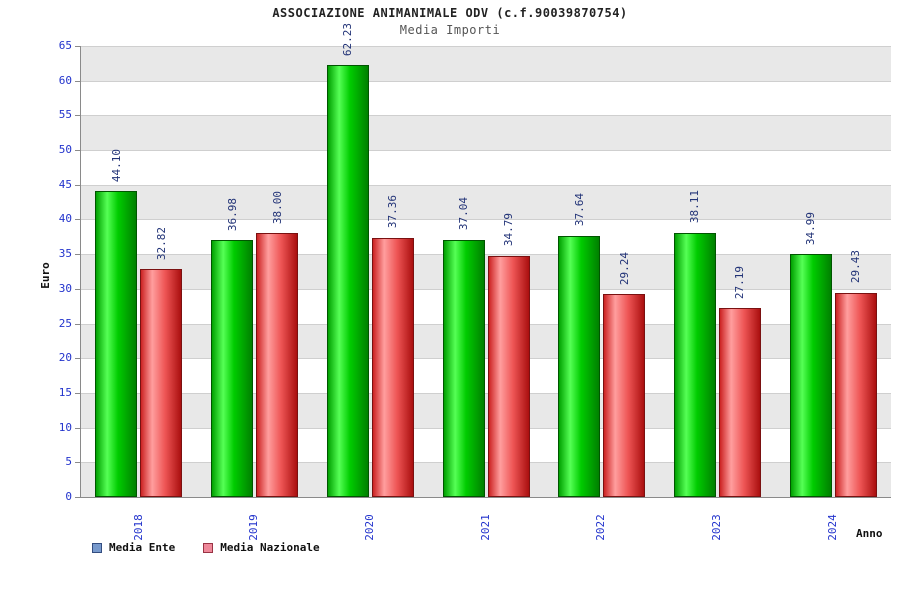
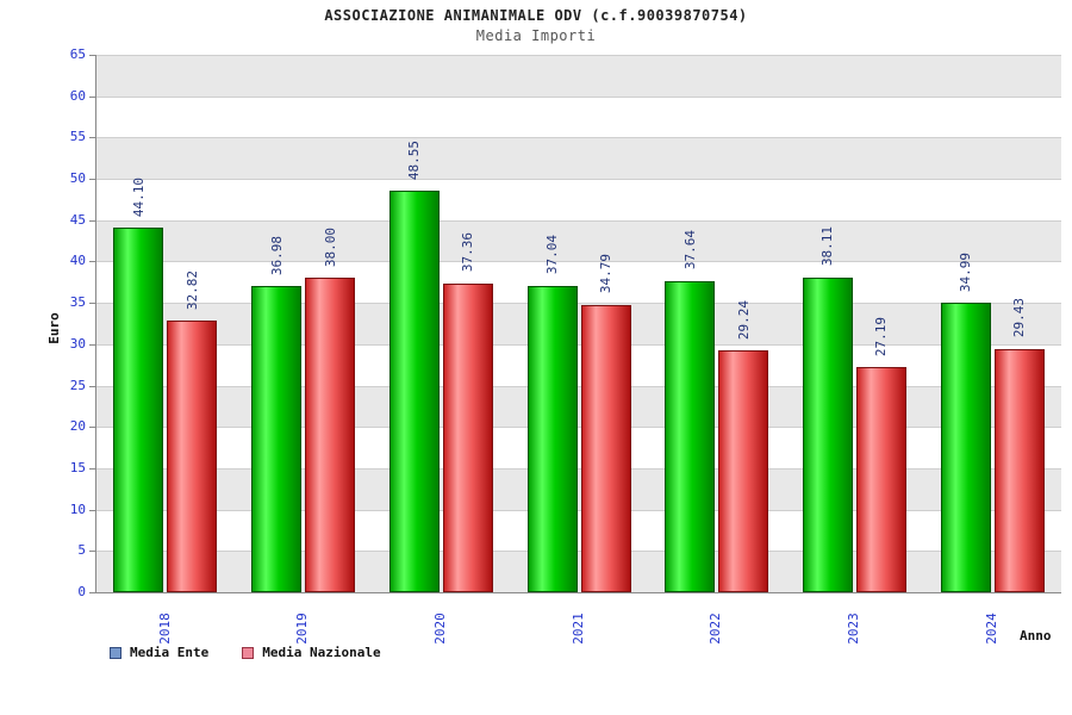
Media Ente/2020: 62.23 -> 48.55
